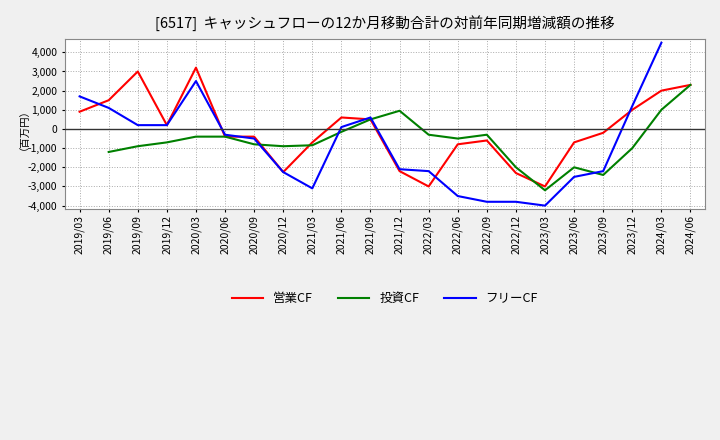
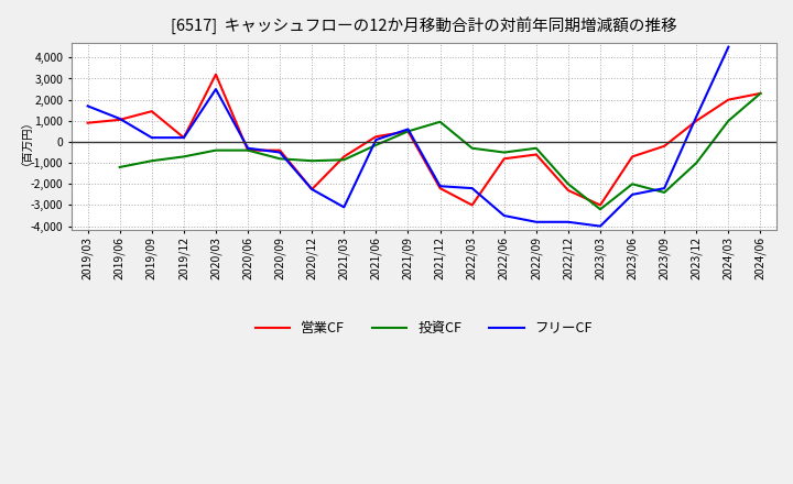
営業CF/2019/06: 1,500 -> 1,000
営業CF/2019/09: 3,000 -> 1,400
営業CF/2021/06: 600 -> 200
